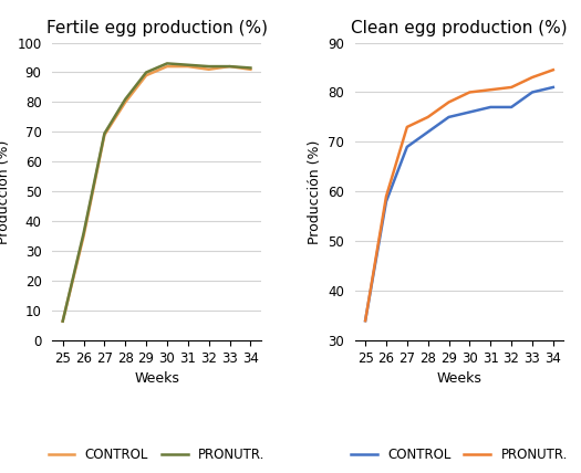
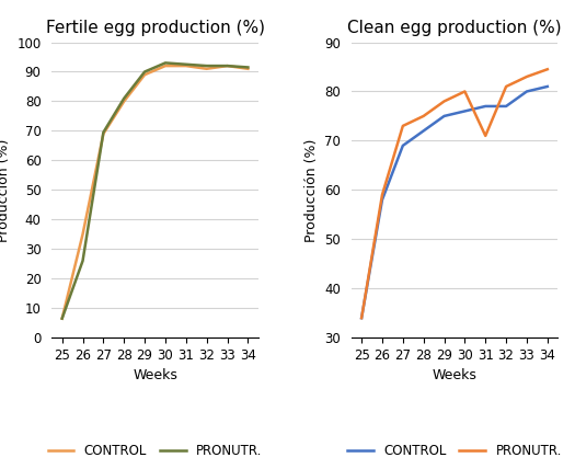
Fertile egg production (%)/PRONUTR./26: 36.0 -> 26.0
Clean egg production (%)/PRONUTR./31: 80.5 -> 71.0
